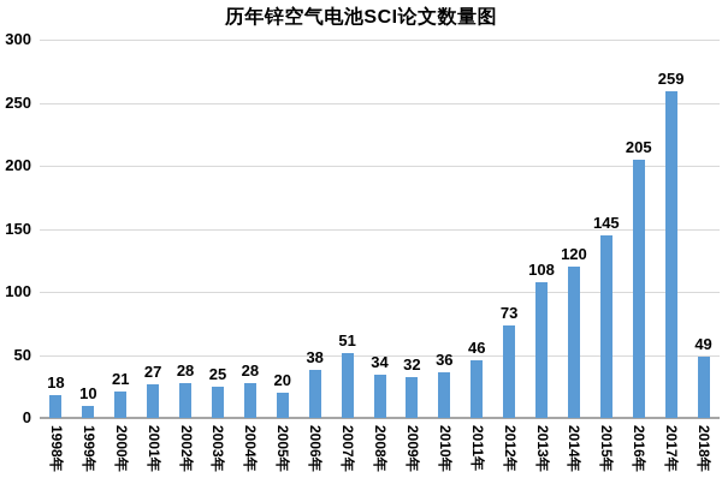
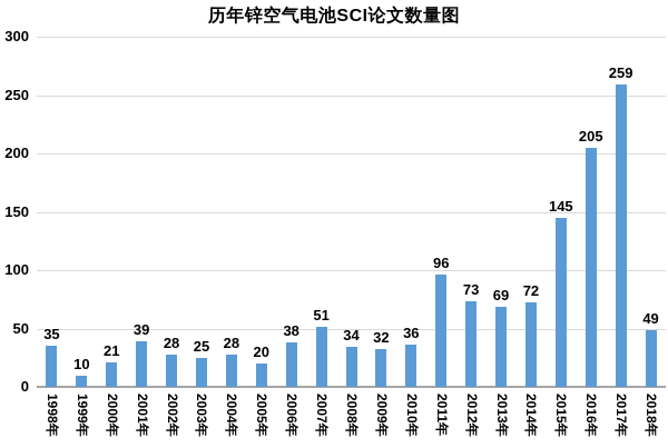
1998年: 18 -> 35
2001年: 27 -> 39
2011年: 46 -> 96
2013年: 108 -> 69
2014年: 120 -> 72
